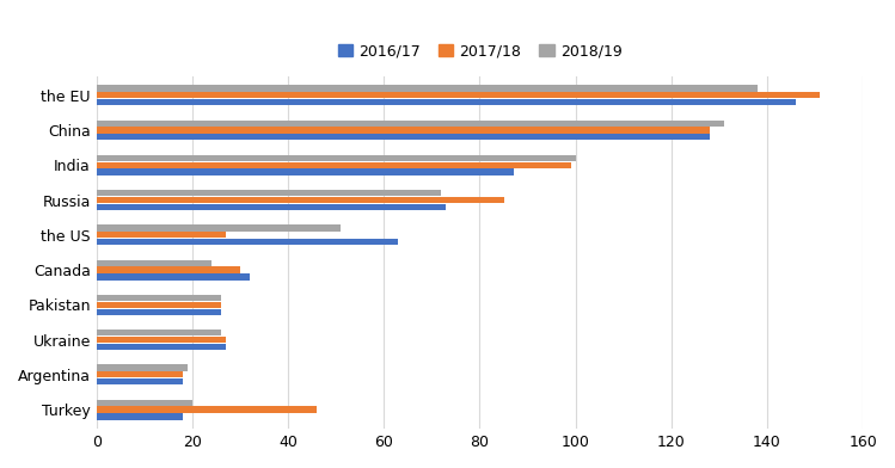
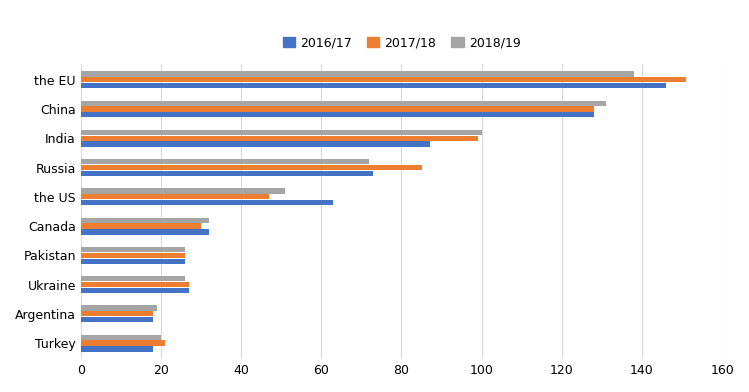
2017/18/the US: 27 -> 47
2018/19/Canada: 24 -> 32
2017/18/Turkey: 46 -> 21
